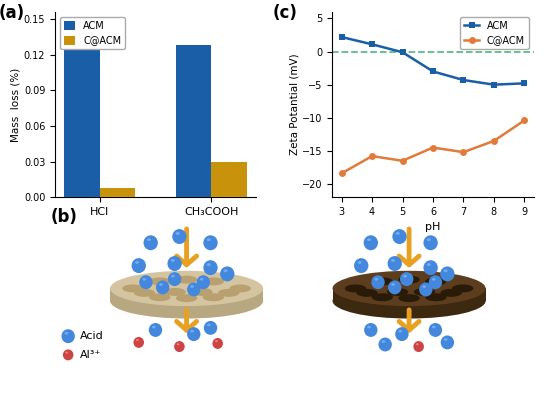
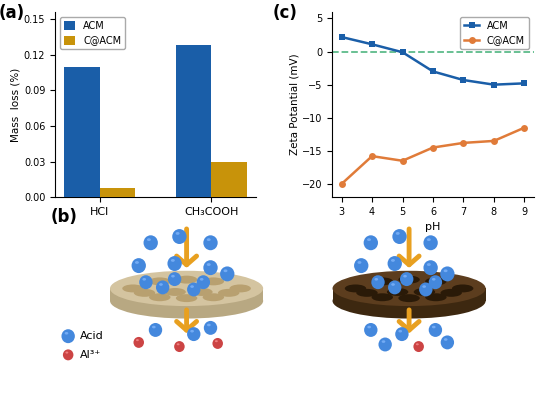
ACM/HCl: 0.127 -> 0.110
C@ACM/3: -18.4 -> -20.0
C@ACM/7: -15.2 -> -13.8
C@ACM/9: -10.4 -> -11.5
